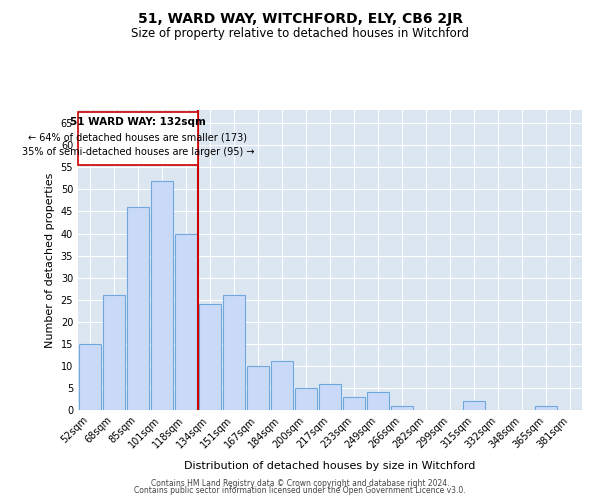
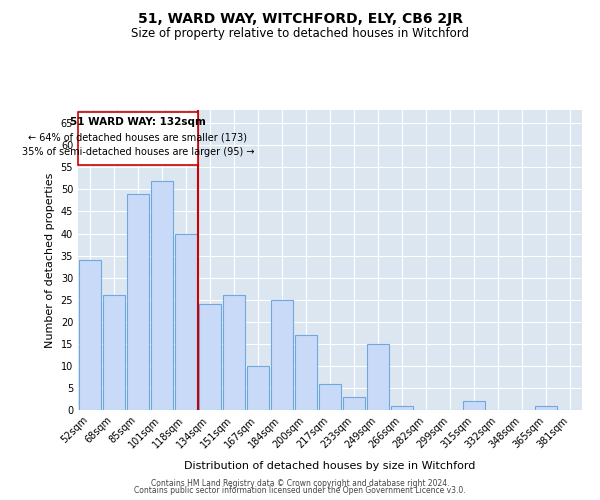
52sqm: 15 -> 34
85sqm: 46 -> 49
184sqm: 11 -> 25
200sqm: 5 -> 17
249sqm: 4 -> 15
